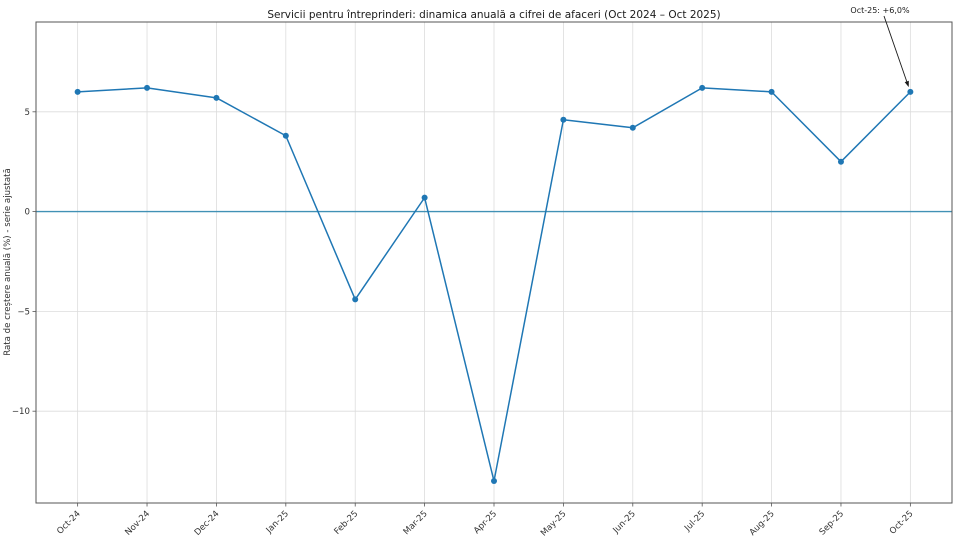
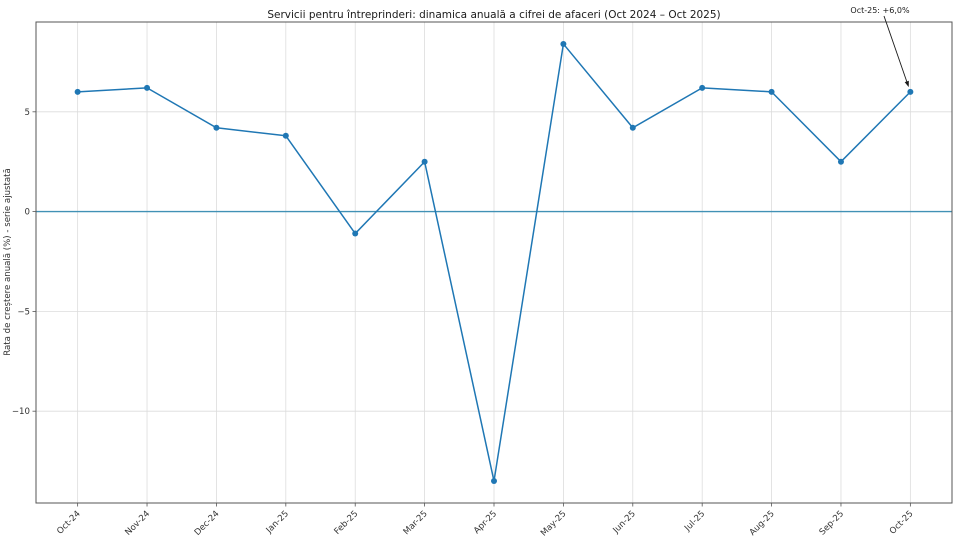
Dec-24: 5.7 -> 4.2
Feb-25: -4.4 -> -1.1
Mar-25: 0.7 -> 2.5
May-25: 4.6 -> 8.4
